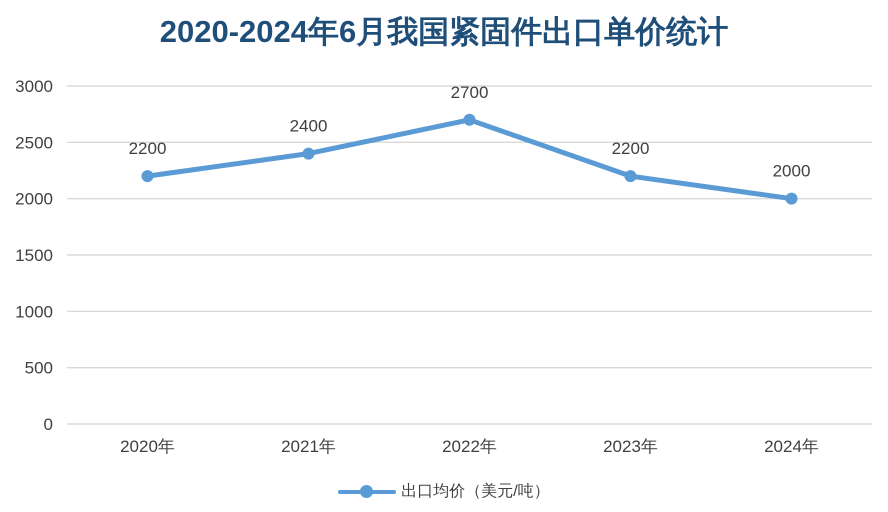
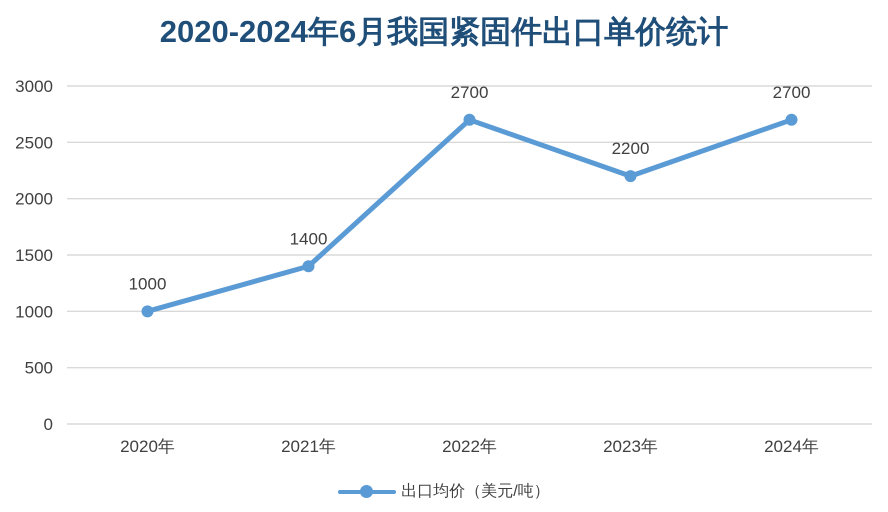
2020年: 2200 -> 1000
2021年: 2400 -> 1400
2024年: 2000 -> 2700
